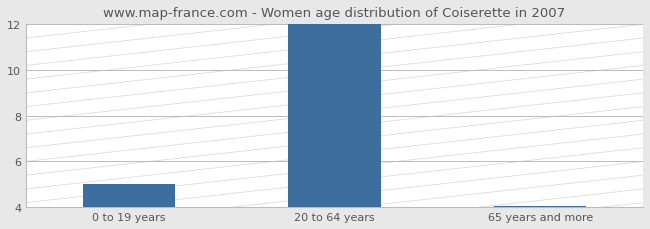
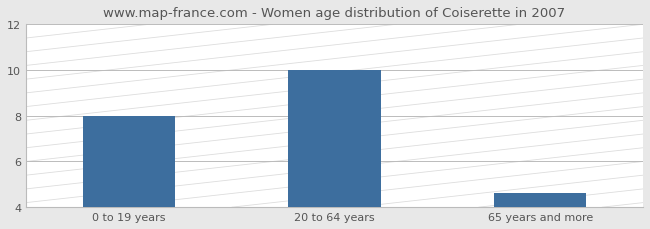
0 to 19 years: 5.00 -> 8.00
20 to 64 years: 12.00 -> 10.00
65 years and more: 4.07 -> 4.60
